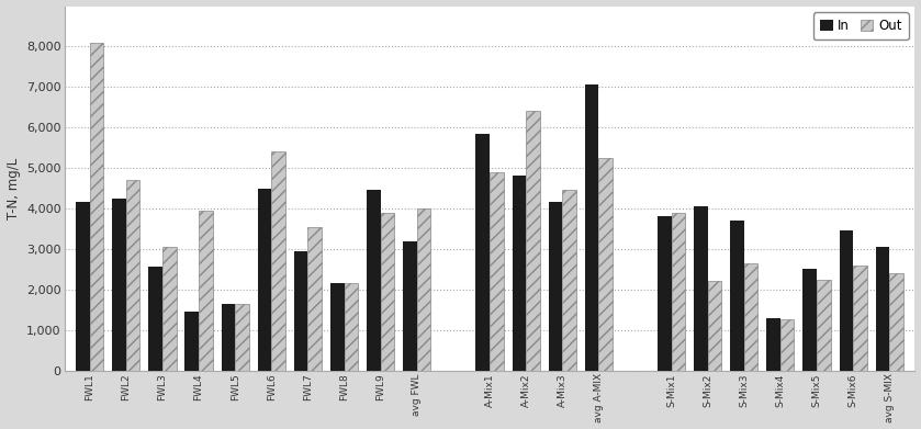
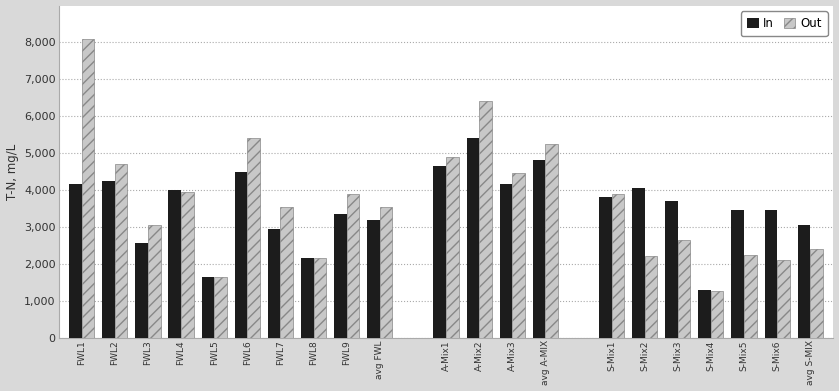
In/FWL4: 1,450 -> 4,000
In/FWL9: 4,450 -> 3,350
Out/avg FWL: 4,000 -> 3,550
In/A-Mix1: 5,850 -> 4,650
In/A-Mix2: 4,800 -> 5,400
In/avg A-MIX: 7,050 -> 4,800
In/S-Mix5: 2,500 -> 3,450
Out/S-Mix6: 2,600 -> 2,100
